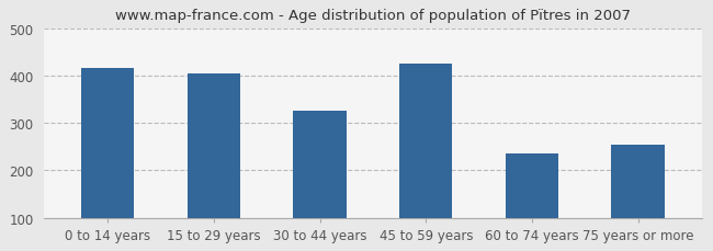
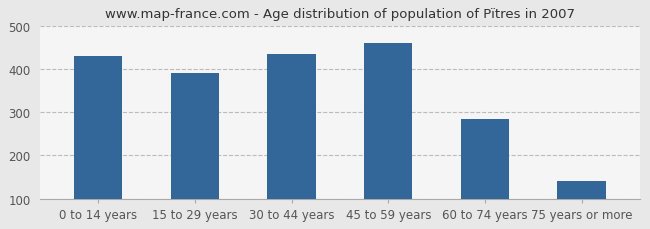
0 to 14 years: 415 -> 430
15 to 29 years: 405 -> 390
30 to 44 years: 325 -> 435
45 to 59 years: 425 -> 460
60 to 74 years: 235 -> 285
75 years or more: 255 -> 140
